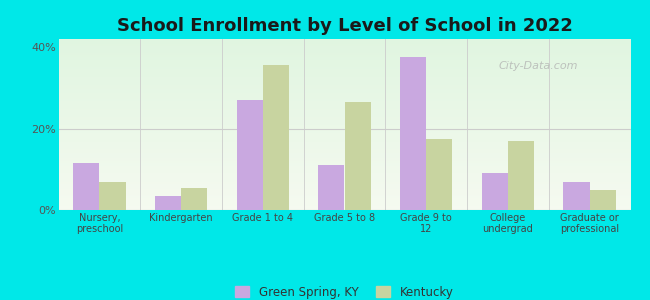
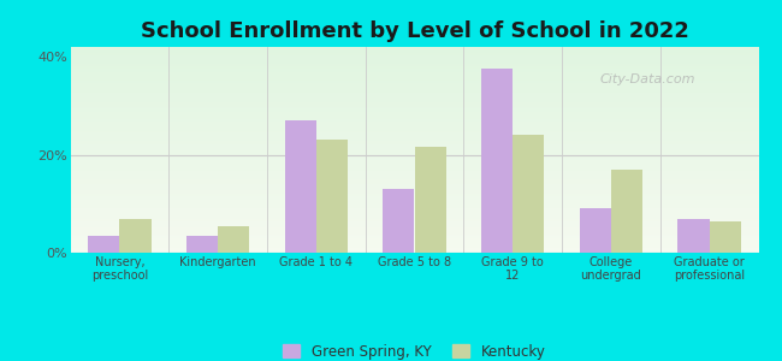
Green Spring, KY/Nursery, preschool: 11.5% -> 3.5%
Kentucky/Grade 1 to 4: 35.5% -> 23.0%
Green Spring, KY/Grade 5 to 8: 11.0% -> 13.0%
Kentucky/Grade 5 to 8: 26.5% -> 21.5%
Kentucky/Grade 9 to 12: 17.5% -> 24.0%
Kentucky/Graduate or professional: 5.0% -> 6.5%
